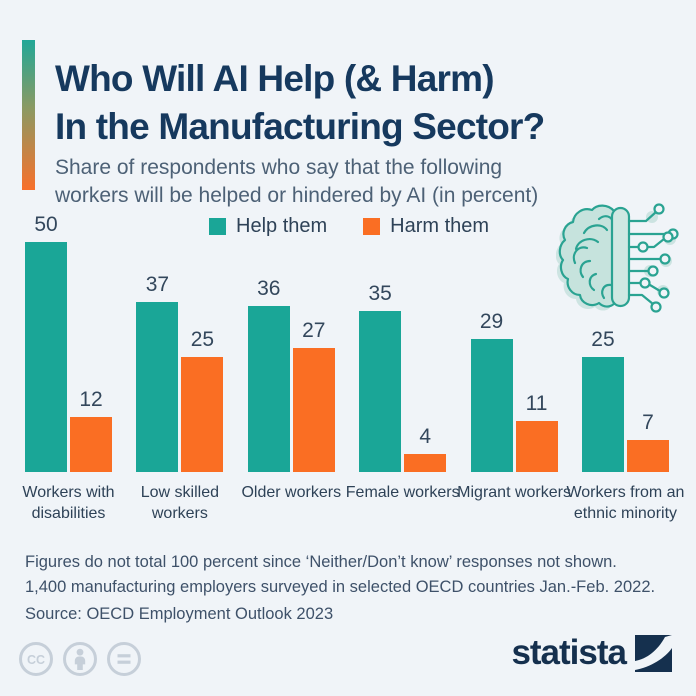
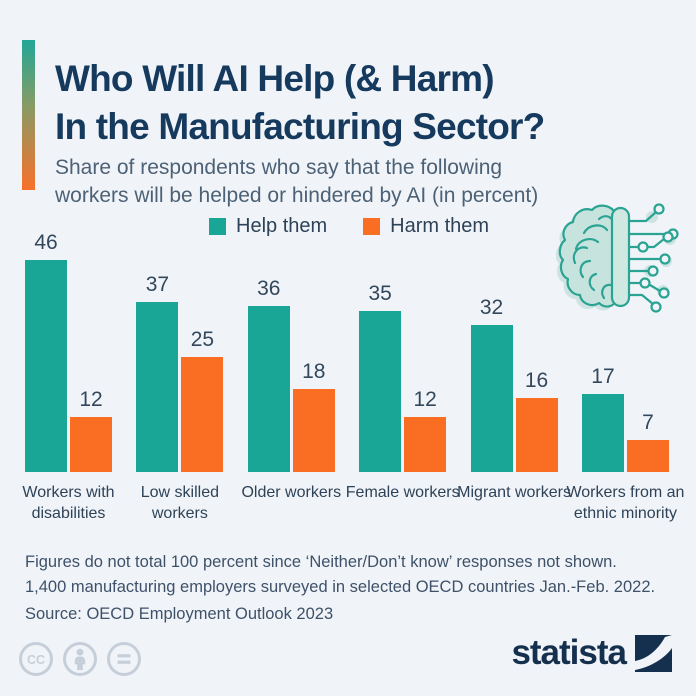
Help them/Workers with disabilities: 50 -> 46
Harm them/Older workers: 27 -> 18
Harm them/Female workers: 4 -> 12
Help them/Migrant workers: 29 -> 32
Harm them/Migrant workers: 11 -> 16
Help them/Workers from an ethnic minority: 25 -> 17
